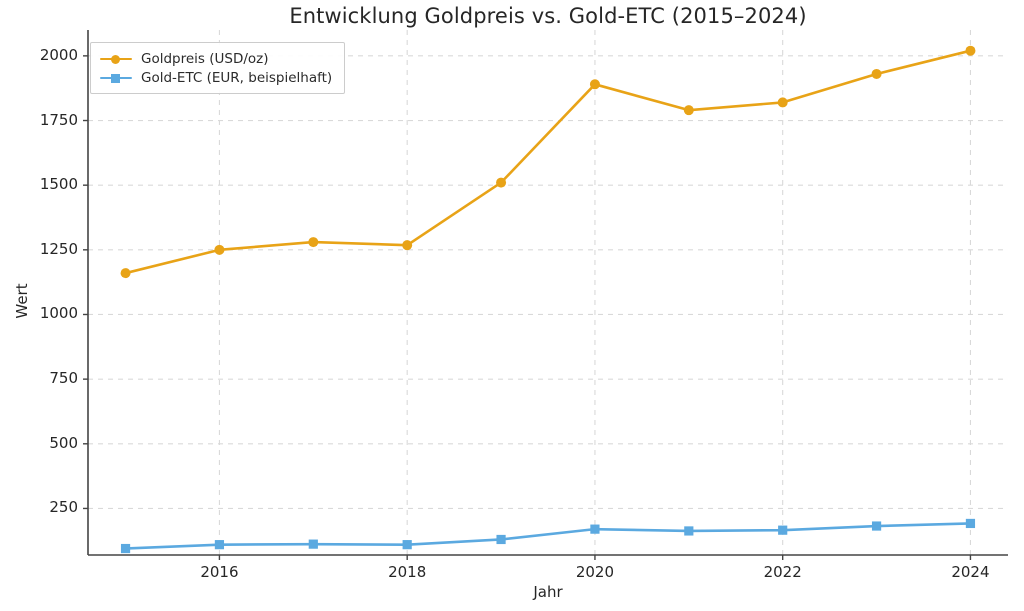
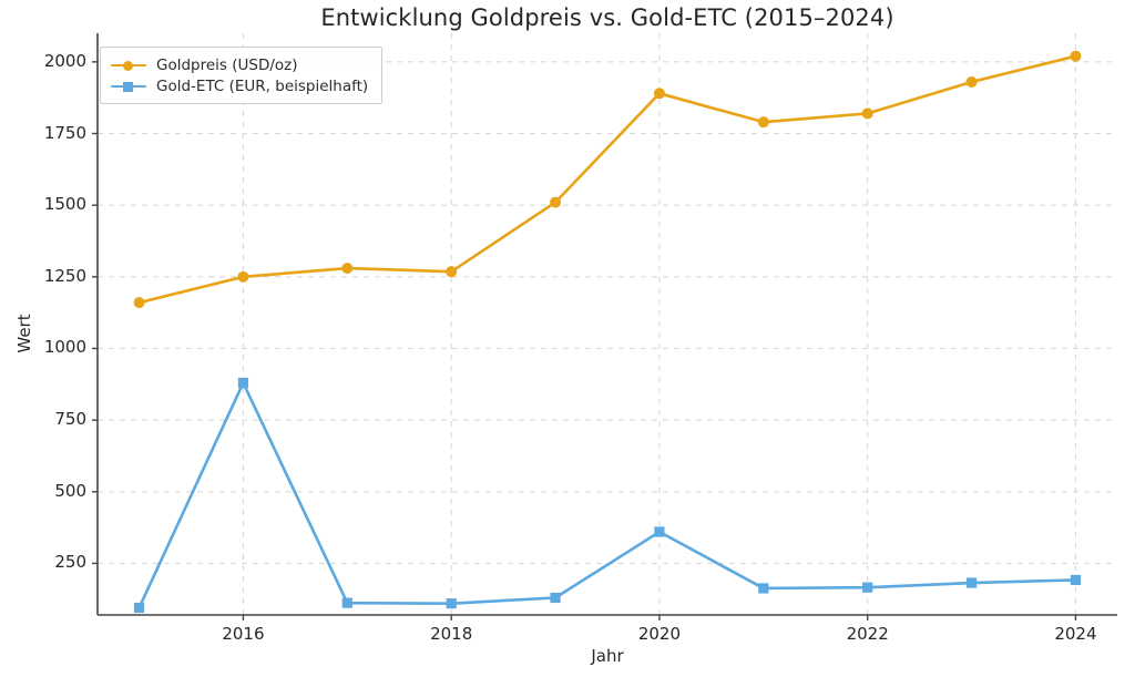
Gold-ETC (EUR, beispielhaft)/2016: 110 -> 880
Gold-ETC (EUR, beispielhaft)/2020: 170 -> 360
